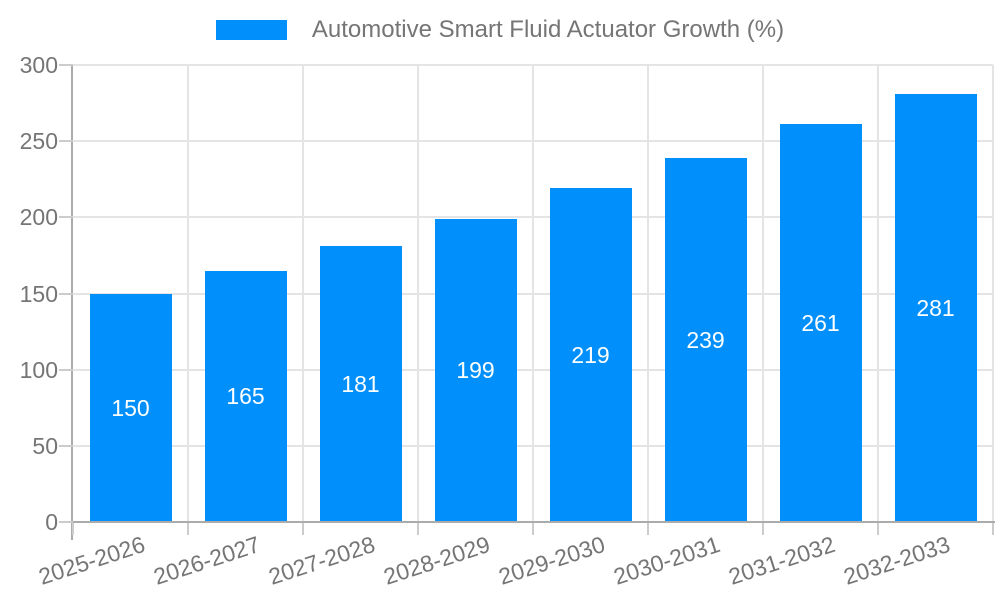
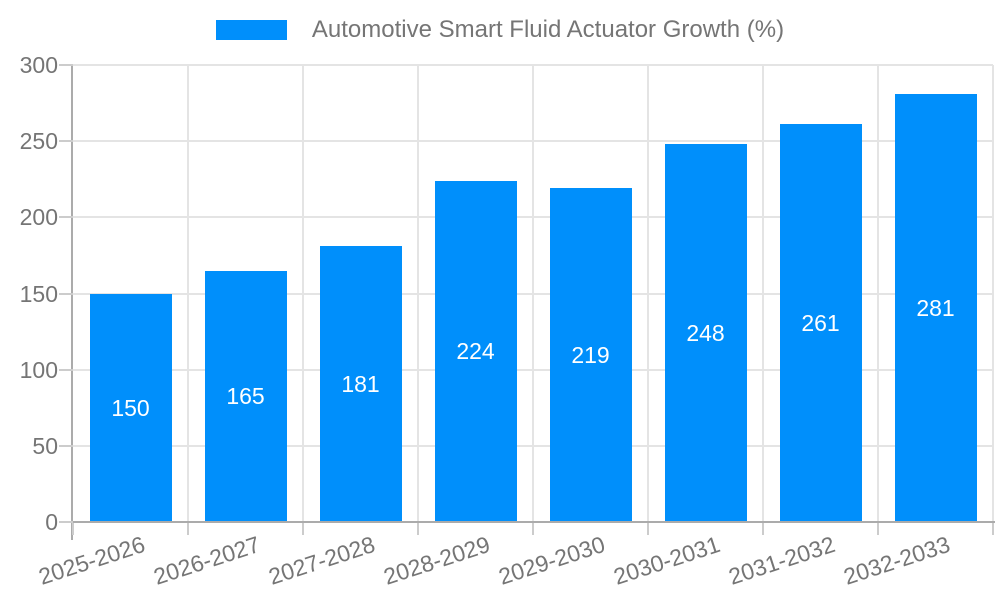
2028-2029: 199 -> 224
2030-2031: 239 -> 248
